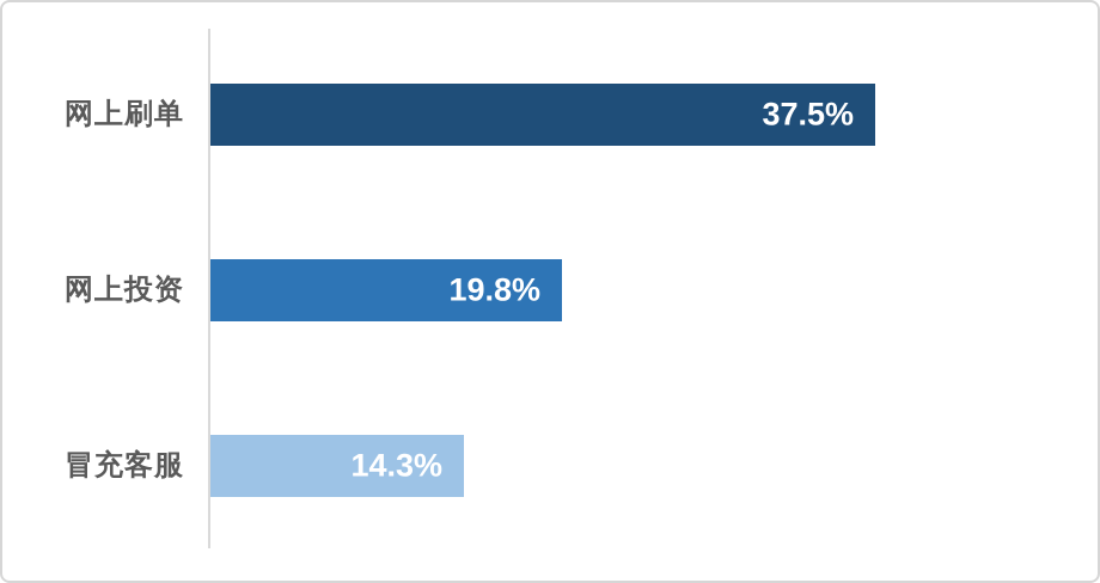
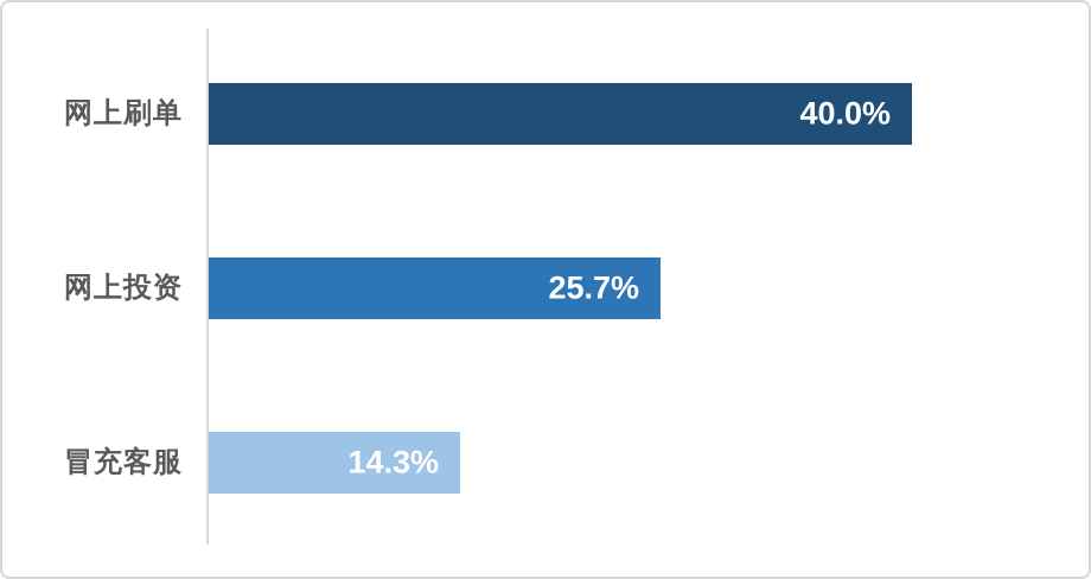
网上刷单: 37.5% -> 40.0%
网上投资: 19.8% -> 25.7%
